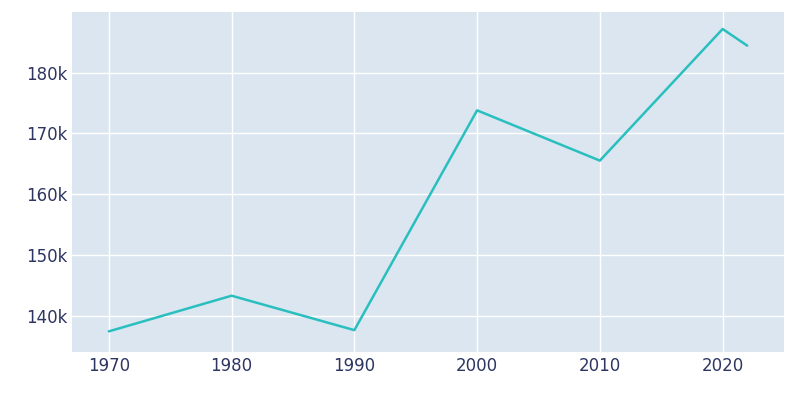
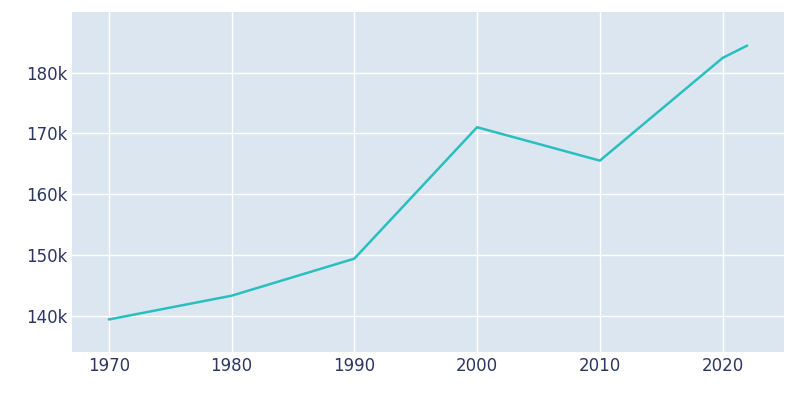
1970: 137.4k -> 139.4k
1990: 137.6k -> 149.4k
2000: 173.8k -> 171.0k
2020: 187.2k -> 182.4k
